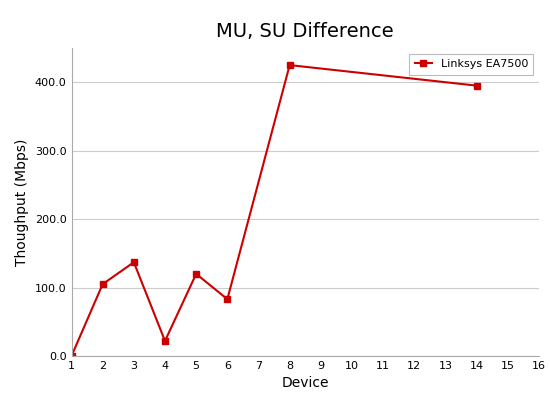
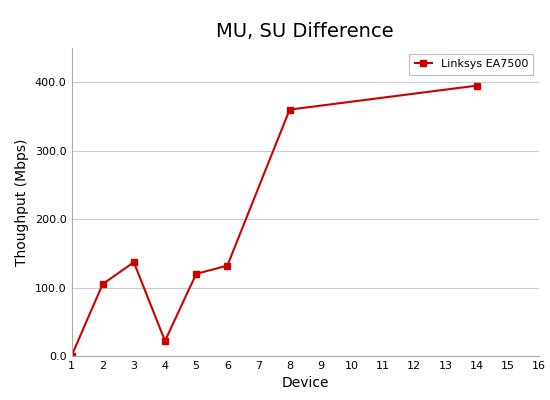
6: 83 -> 132
8: 425 -> 360
